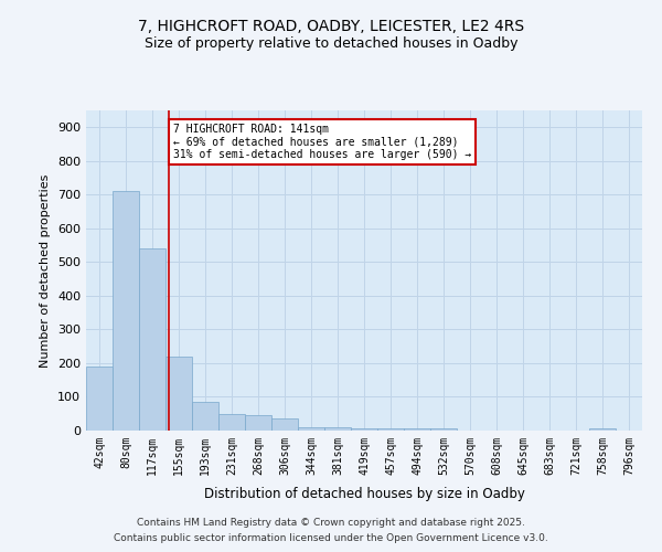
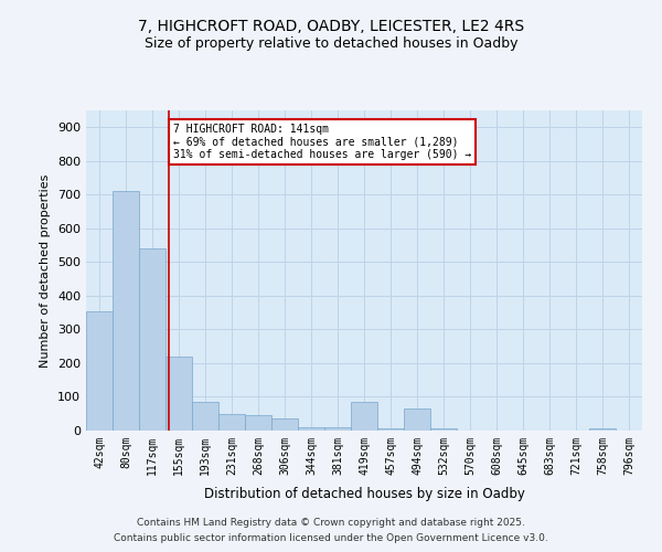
42sqm: 190 -> 355
419sqm: 5 -> 85
494sqm: 5 -> 65
